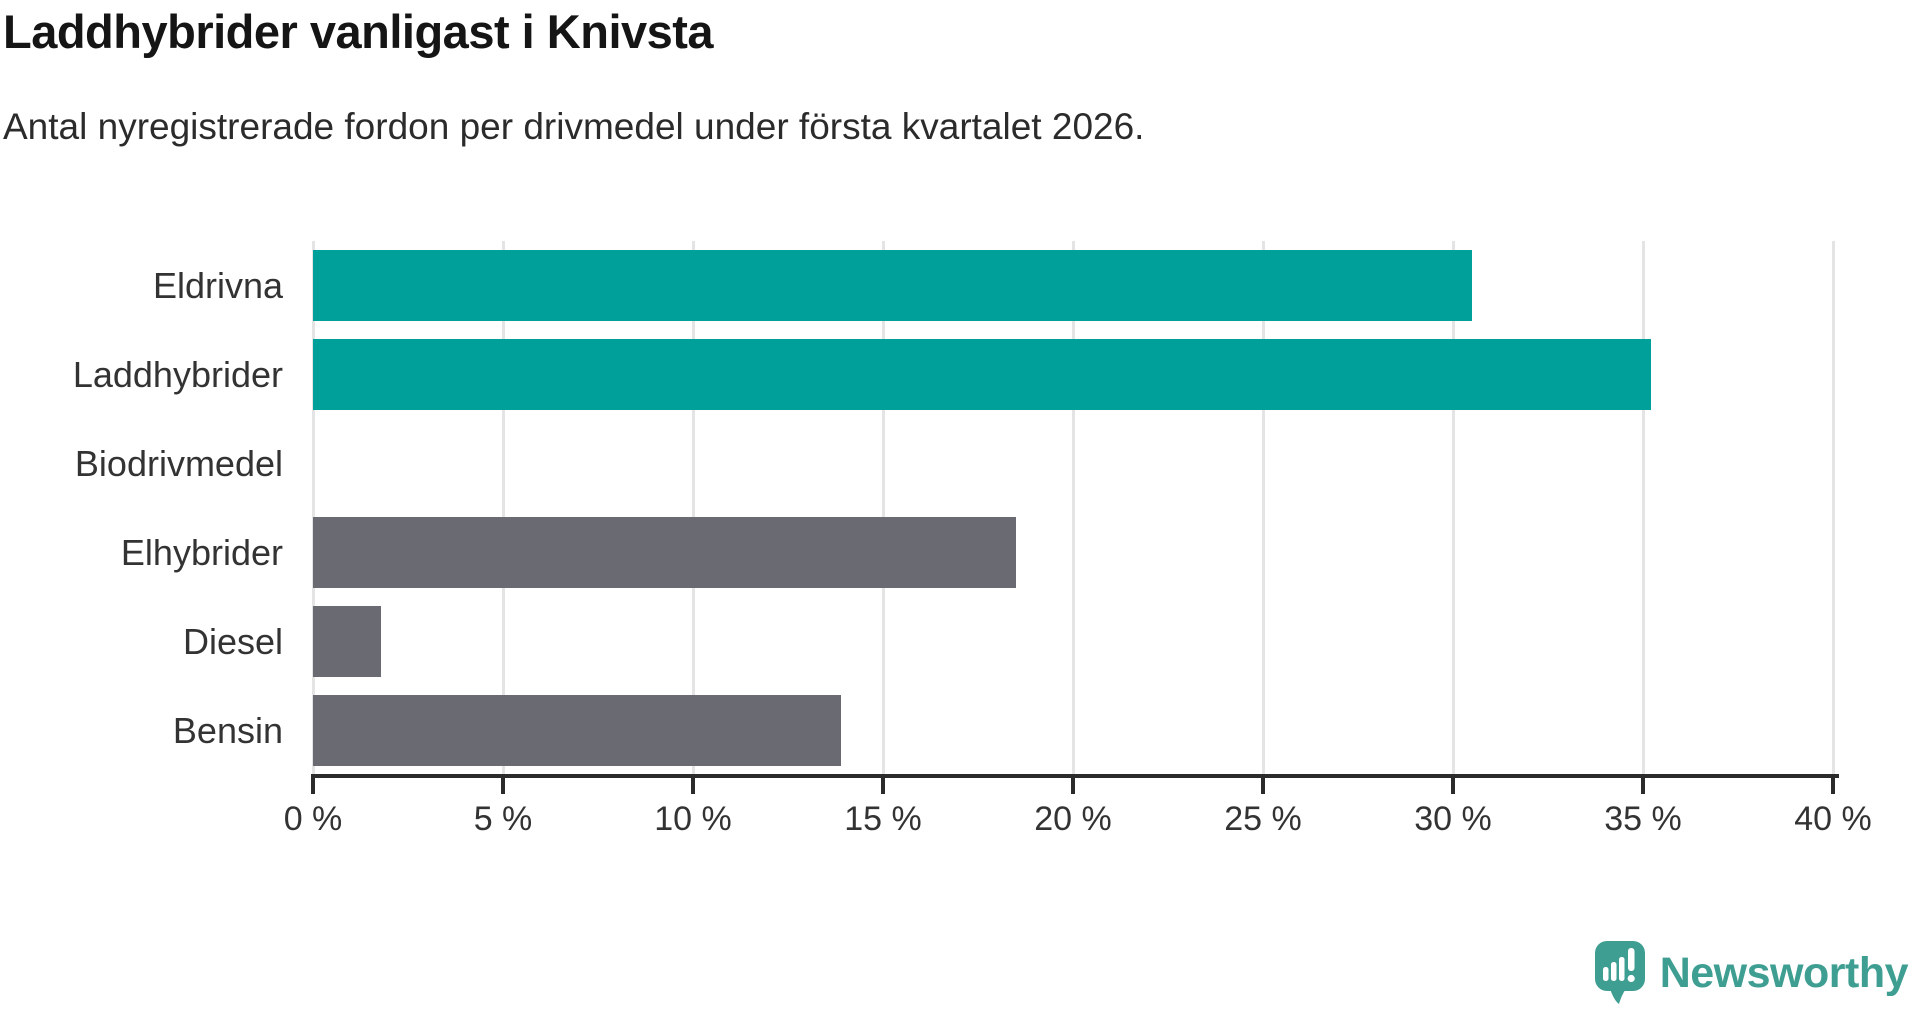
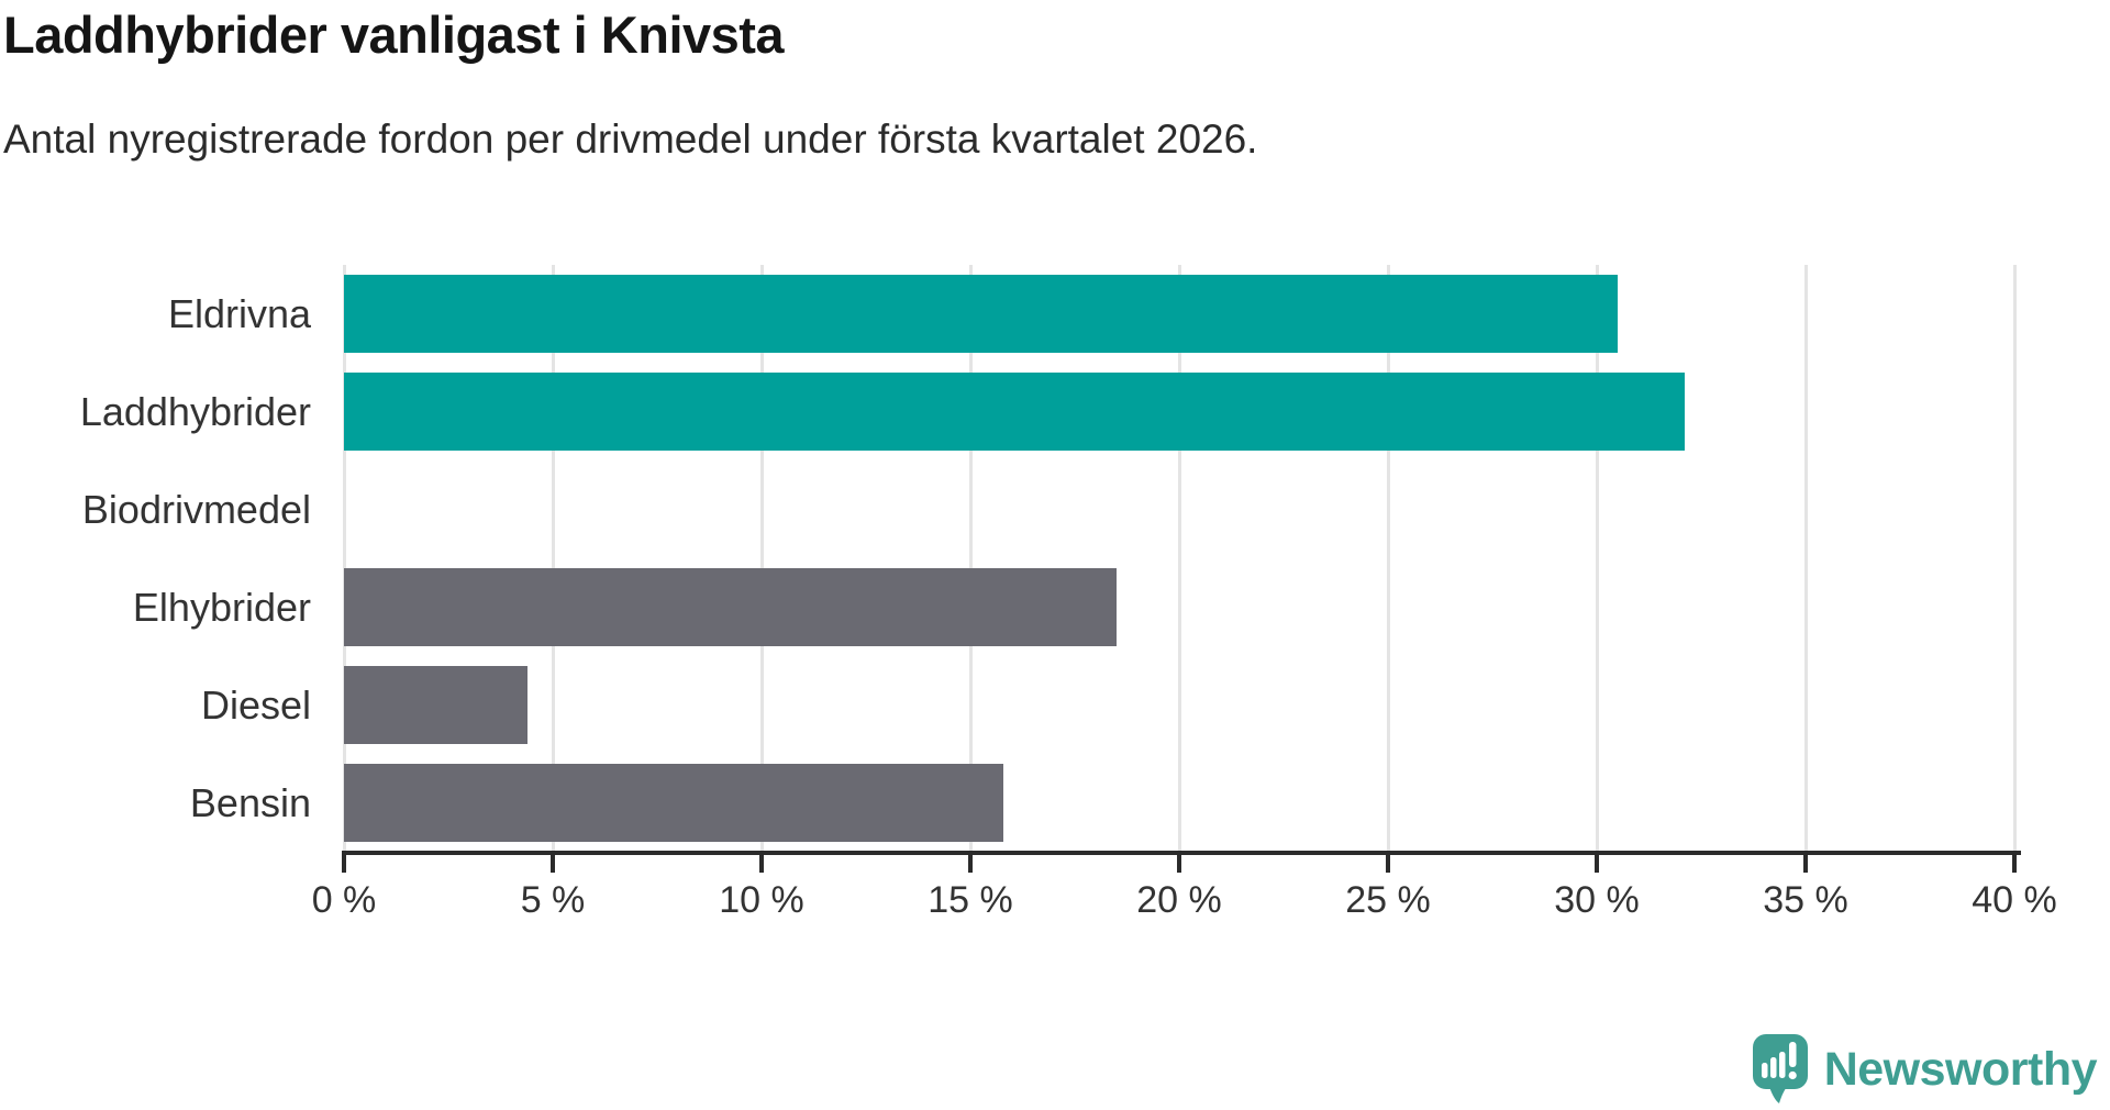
Laddhybrider: 35.2% -> 32.1%
Diesel: 1.8% -> 4.4%
Bensin: 13.9% -> 15.8%
